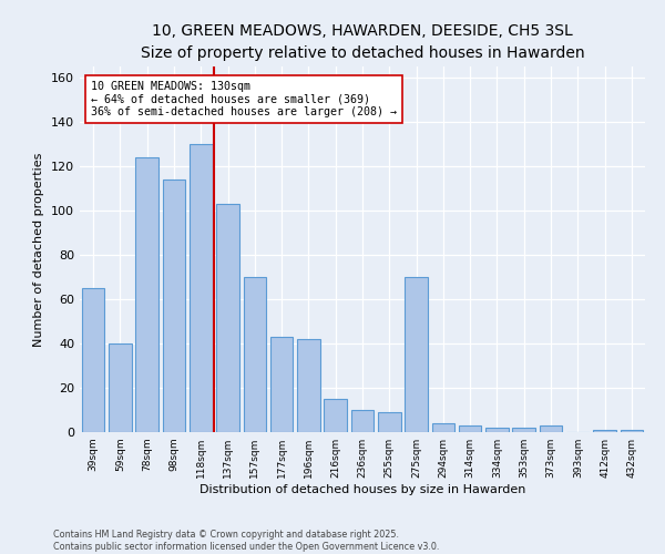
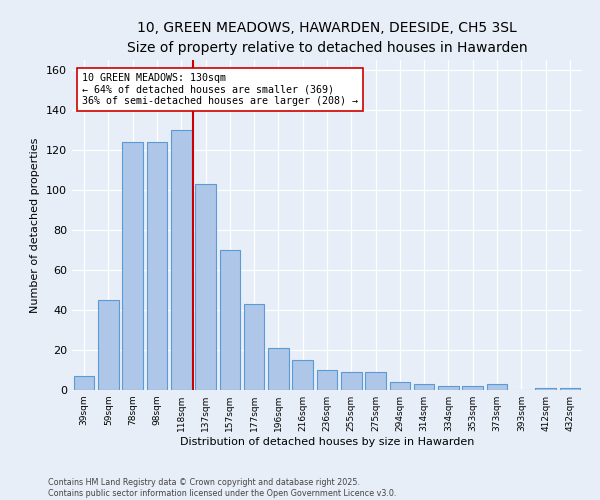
39sqm: 65 -> 7
59sqm: 40 -> 45
98sqm: 114 -> 124
196sqm: 42 -> 21
275sqm: 70 -> 9
